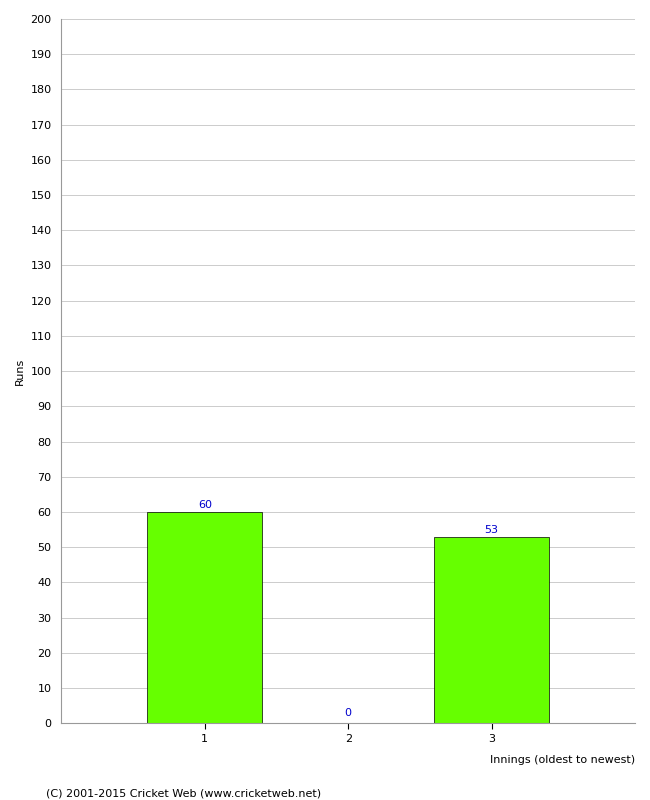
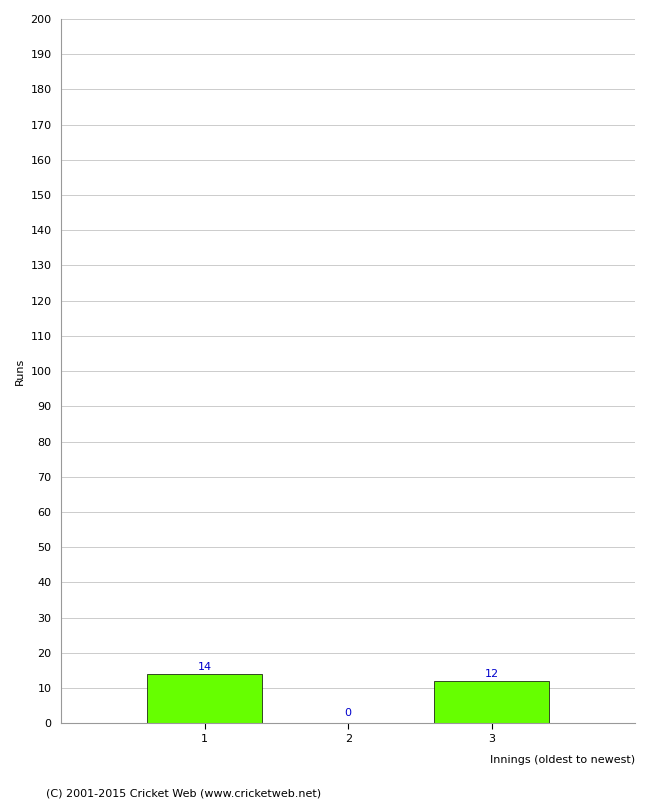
1: 60 -> 14
3: 53 -> 12
